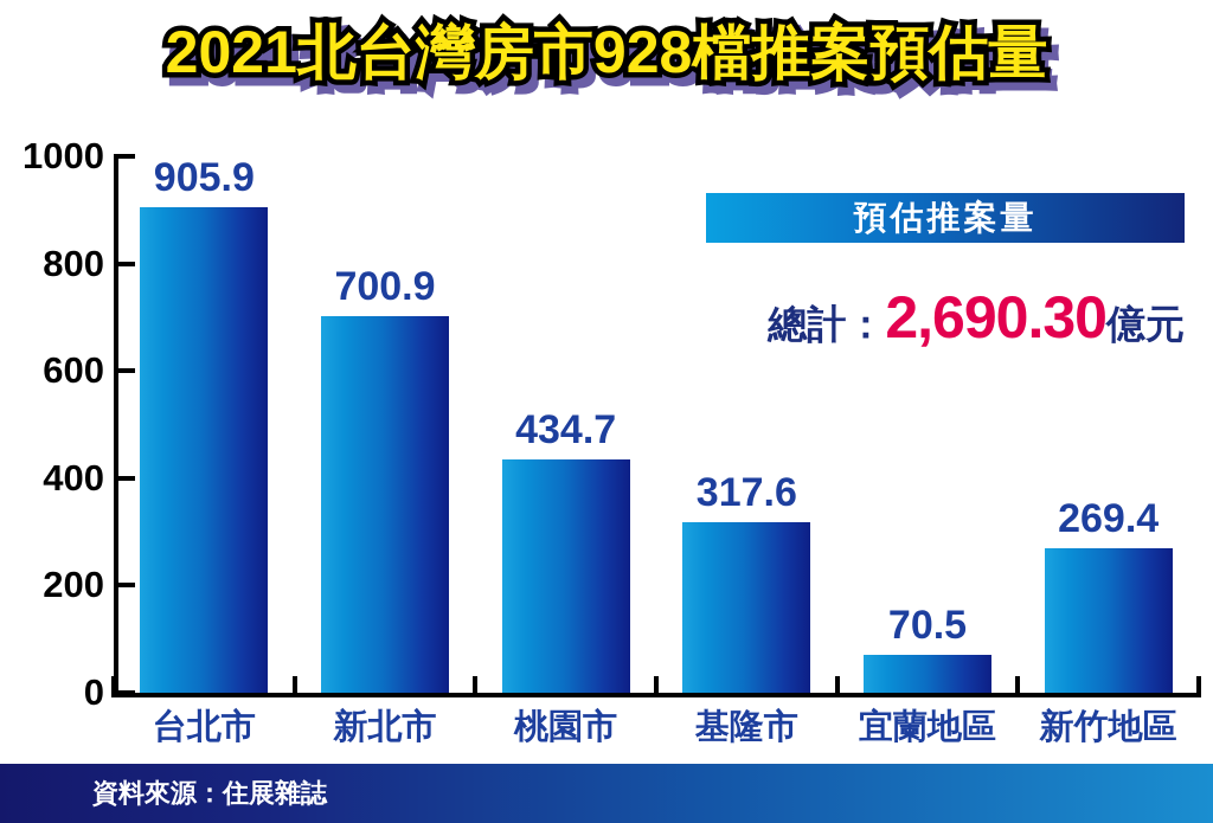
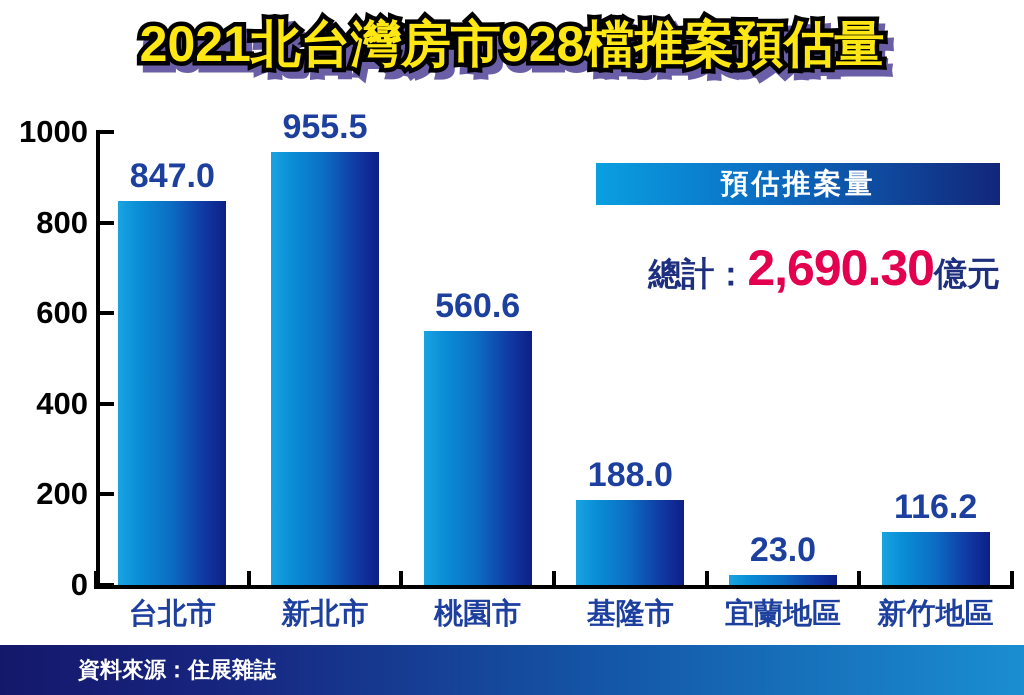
台北市: 905.9 -> 847.0
新北市: 700.9 -> 955.5
桃園市: 434.7 -> 560.6
基隆市: 317.6 -> 188.0
宜蘭地區: 70.5 -> 23.0
新竹地區: 269.4 -> 116.2
